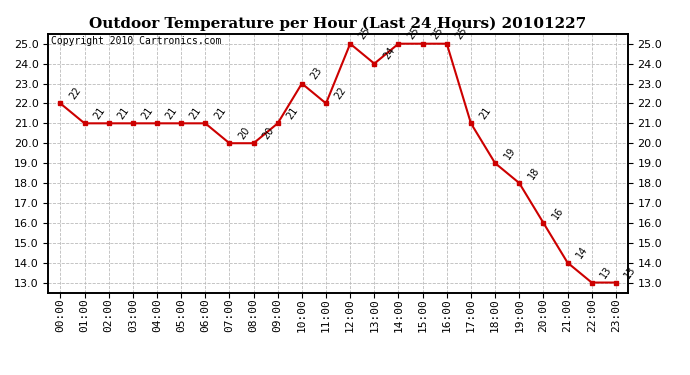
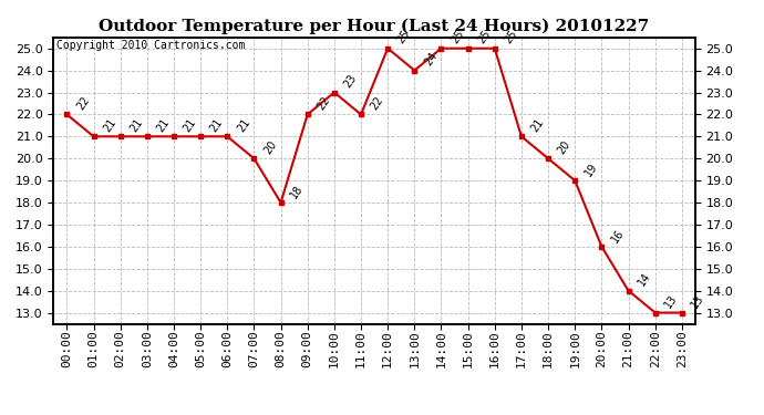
08:00: 20 -> 18
09:00: 21 -> 22
18:00: 19 -> 20
19:00: 18 -> 19
